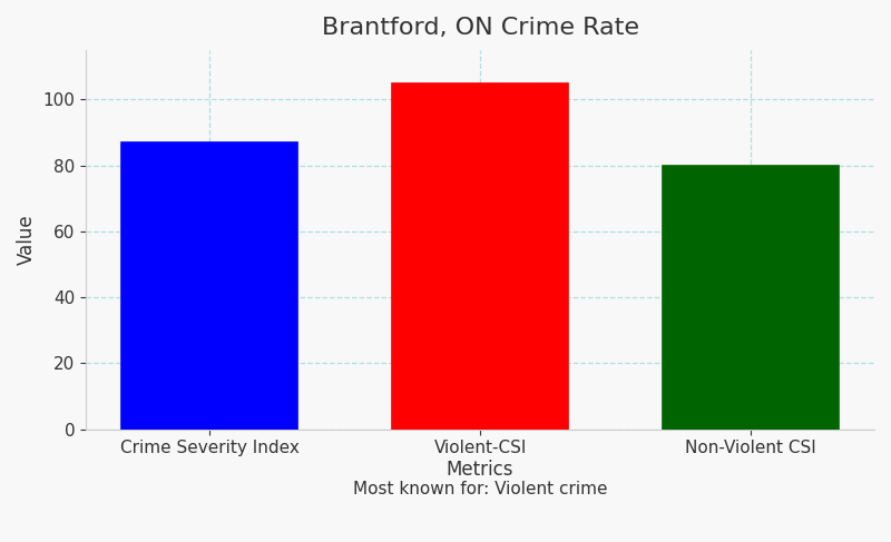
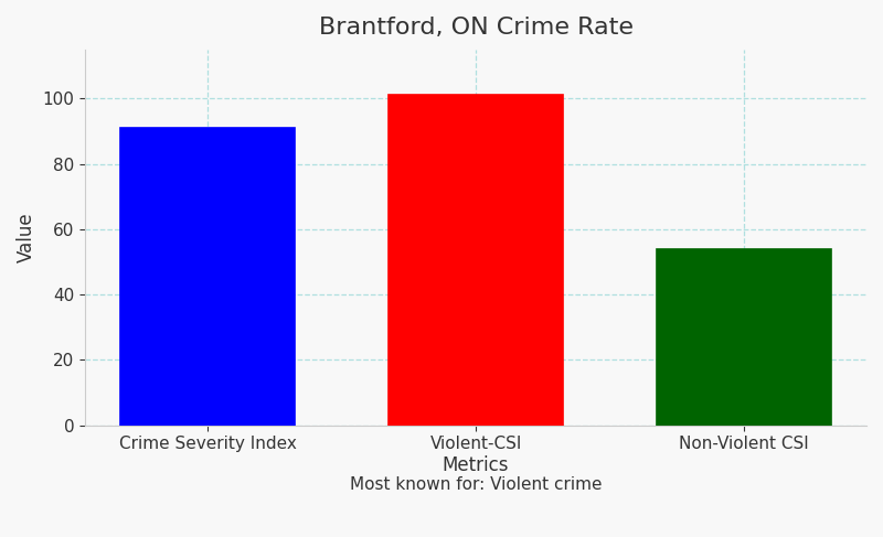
Crime Severity Index: 87 -> 91
Violent-CSI: 105 -> 101
Non-Violent CSI: 80 -> 54
